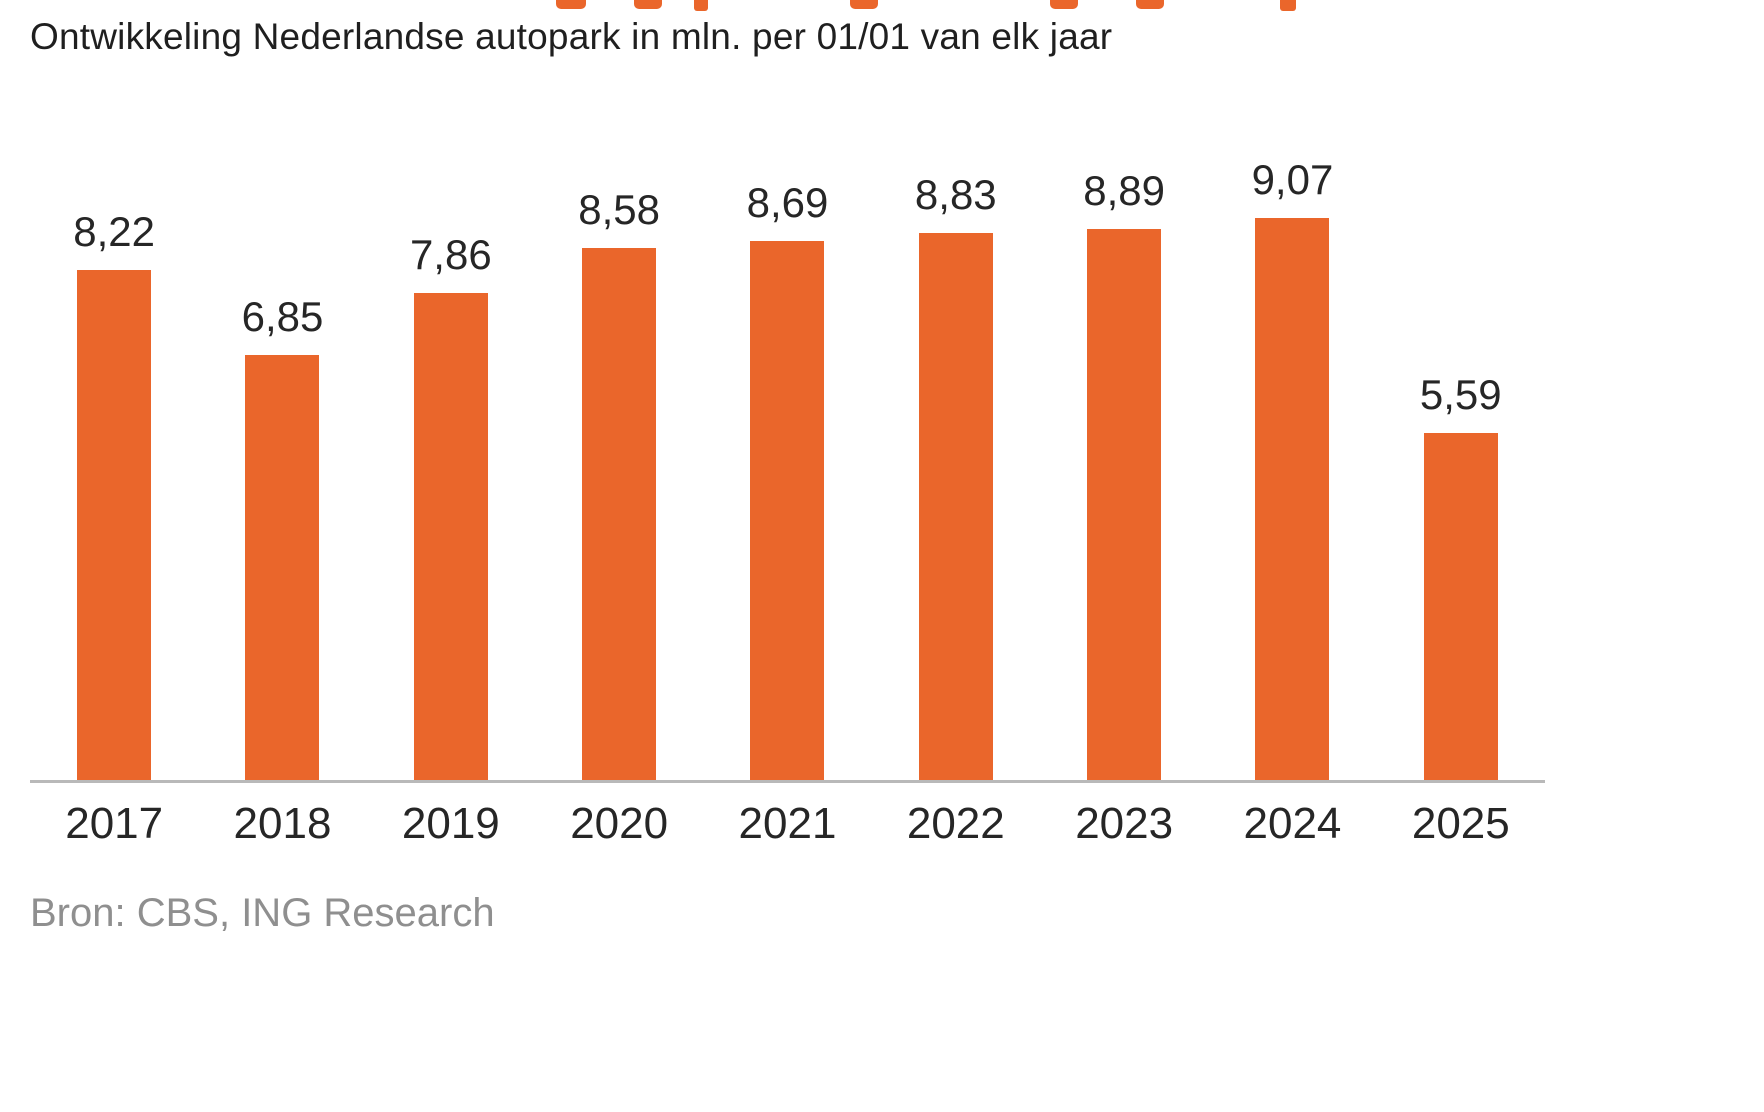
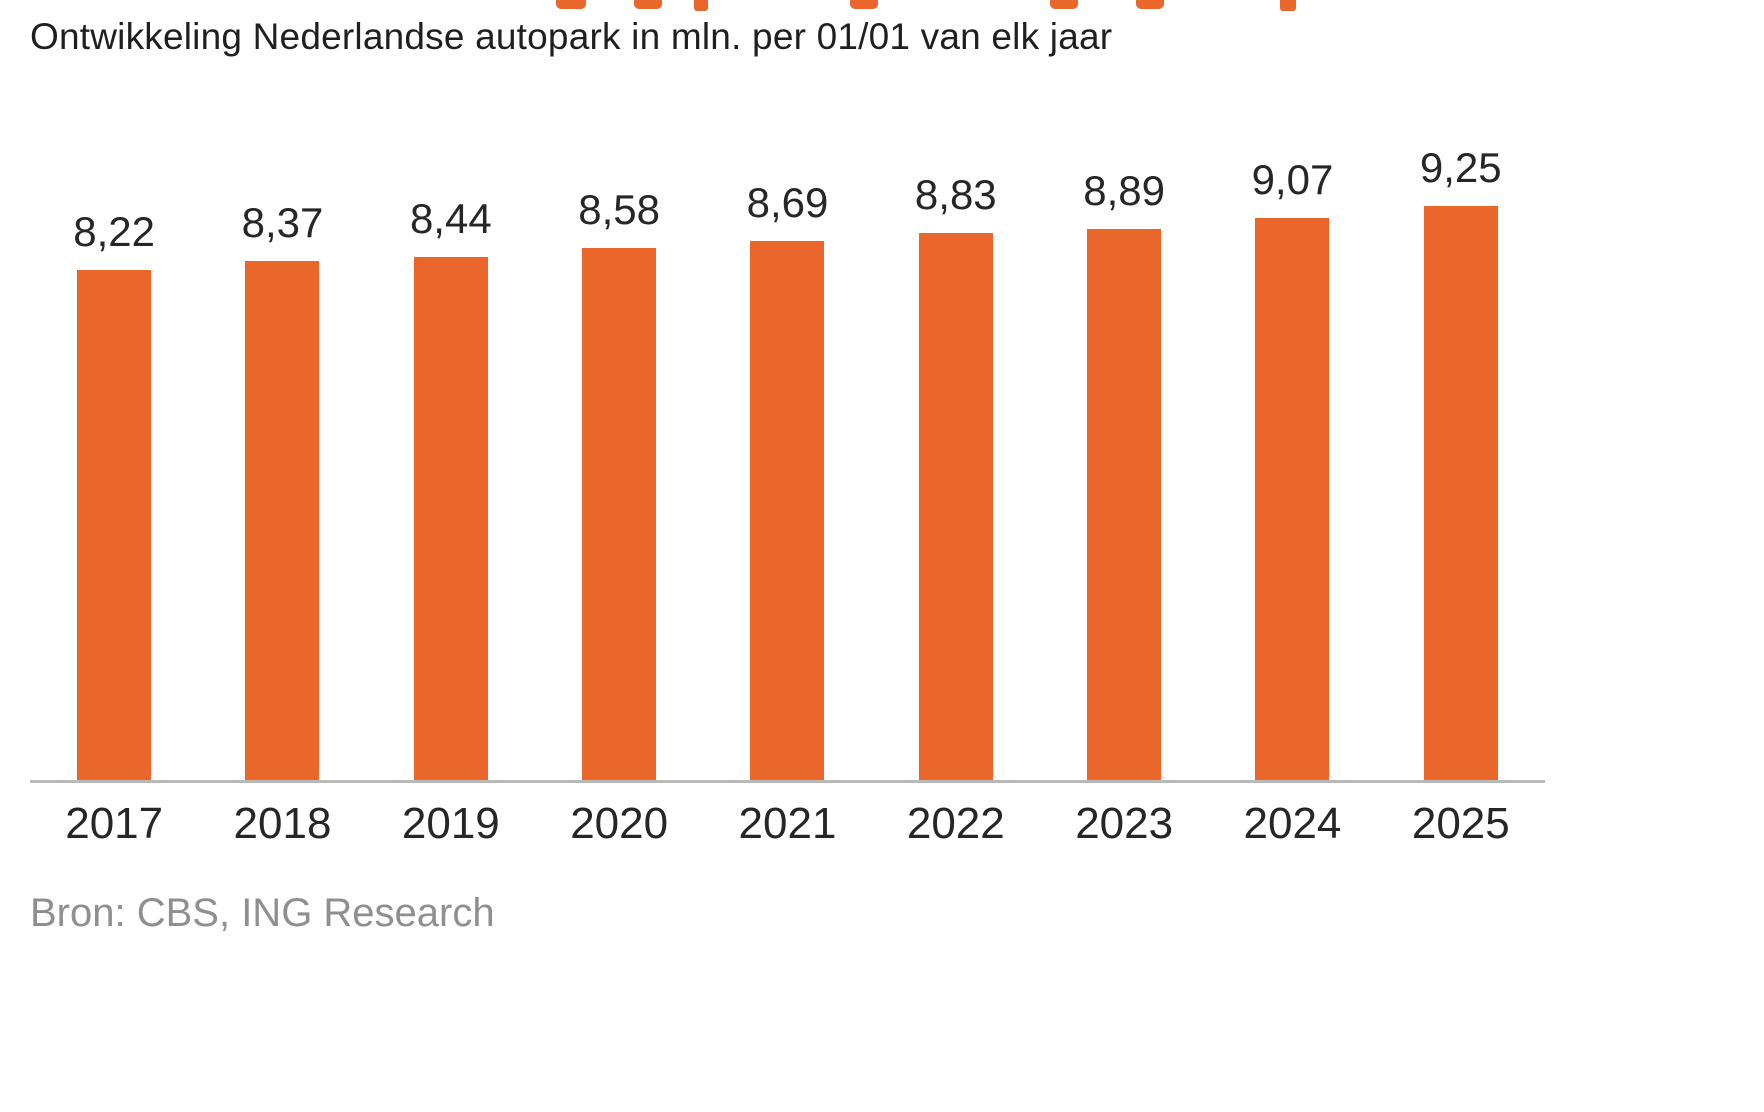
2018: 6,85 -> 8,37
2019: 7,86 -> 8,44
2025: 5,59 -> 9,25
